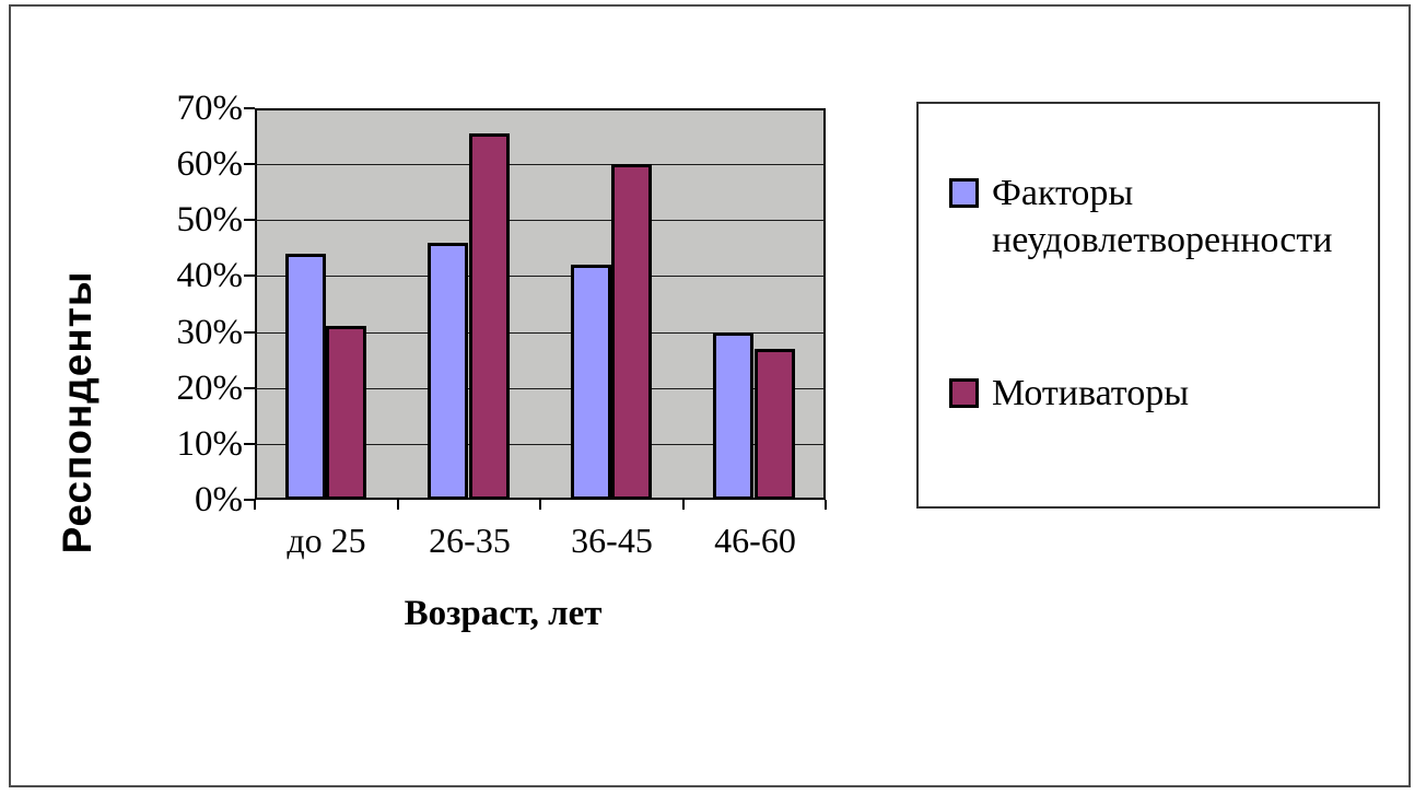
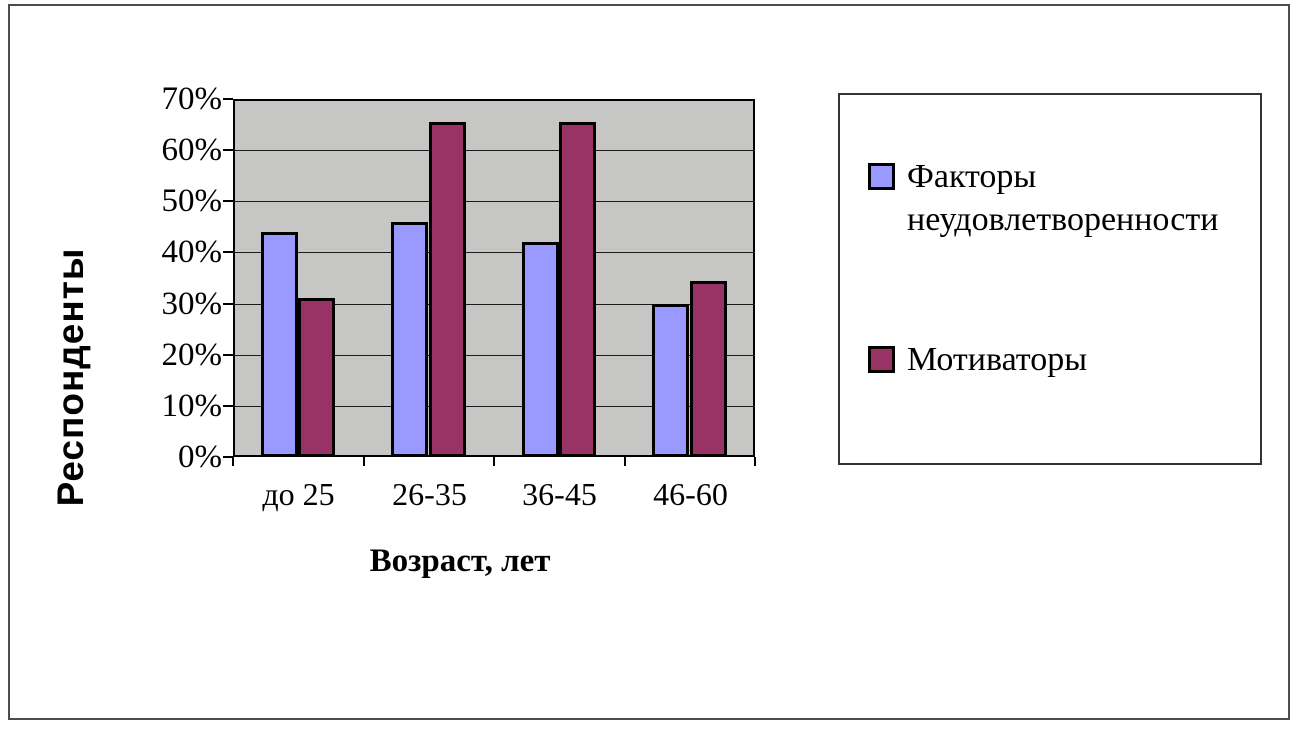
Мотиваторы/36-45: 60% -> 66%
Мотиваторы/46-60: 27% -> 34%
